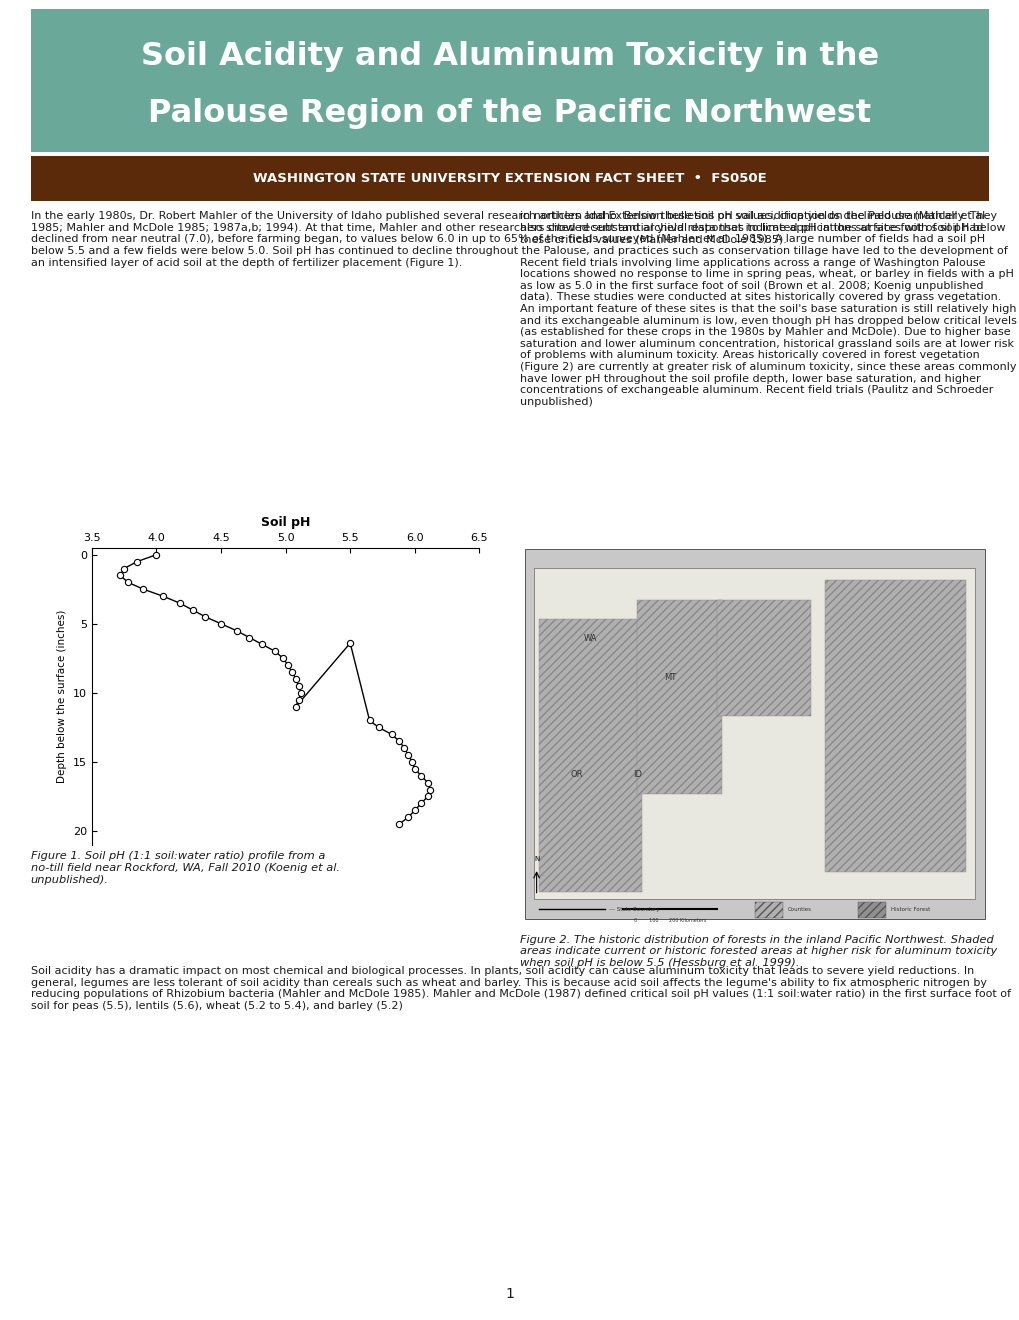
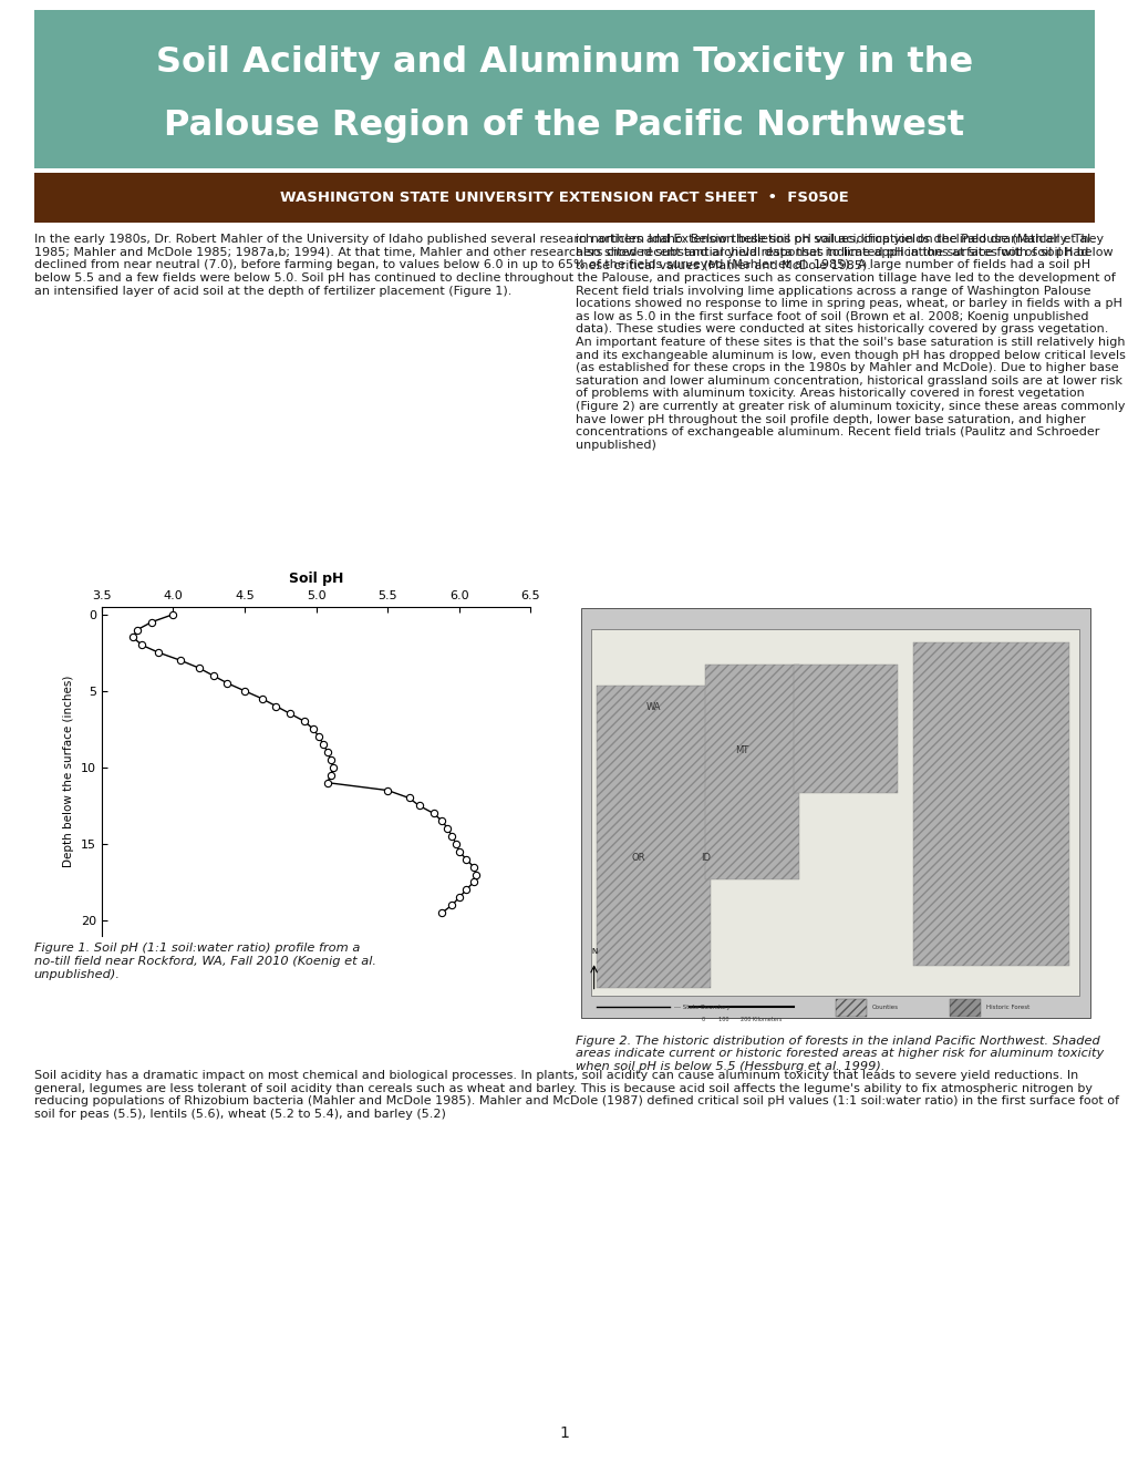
5.5: 6.4 -> 11.5
